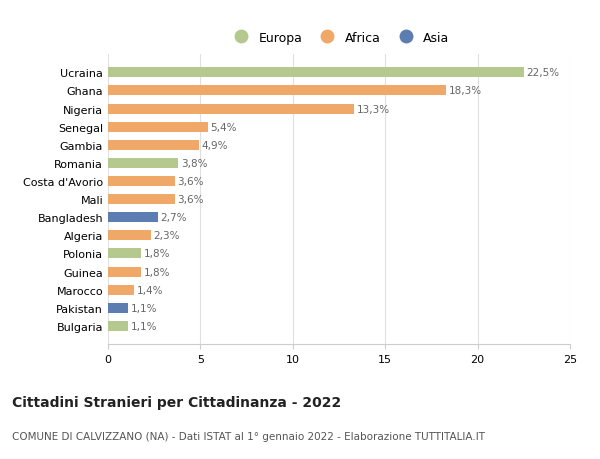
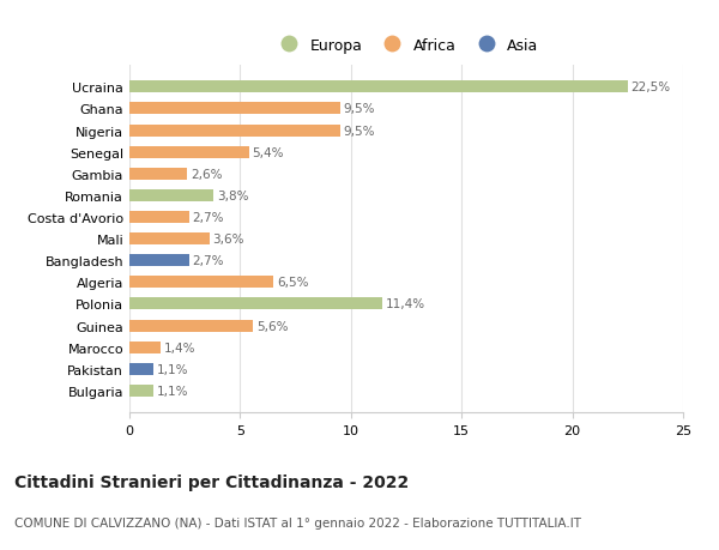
Ghana: 18,3% -> 9,5%
Nigeria: 13,3% -> 9,5%
Gambia: 4,9% -> 2,6%
Costa d'Avorio: 3,6% -> 2,7%
Algeria: 2,3% -> 6,5%
Polonia: 1,8% -> 11,4%
Guinea: 1,8% -> 5,6%
